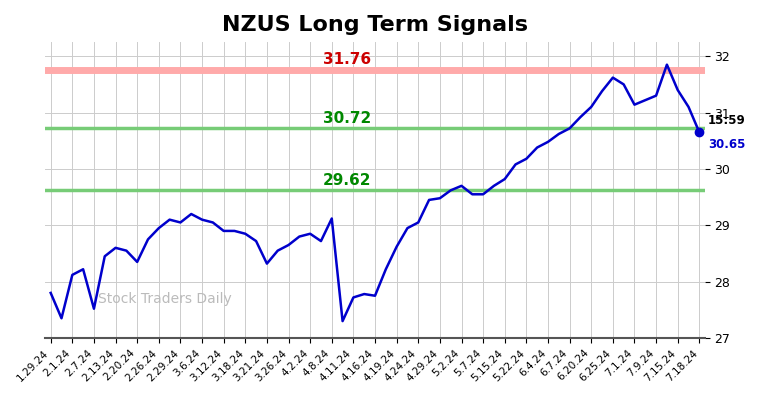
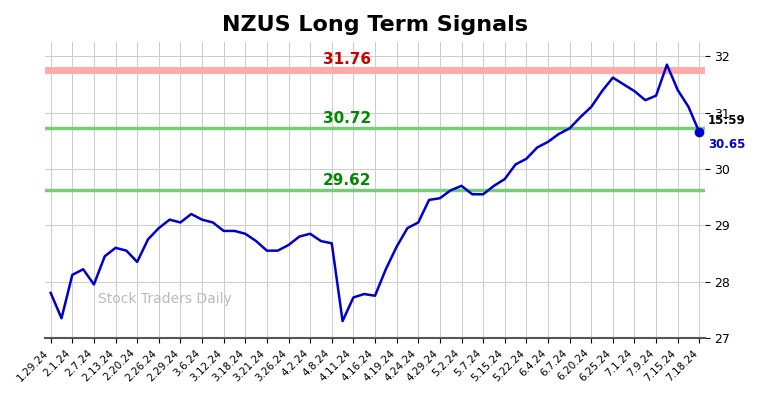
2.7.24: 27.52 -> 27.95
3.21.24: 28.32 -> 28.55
4.8.24: 29.12 -> 28.68
7.1.24: 31.14 -> 31.38
